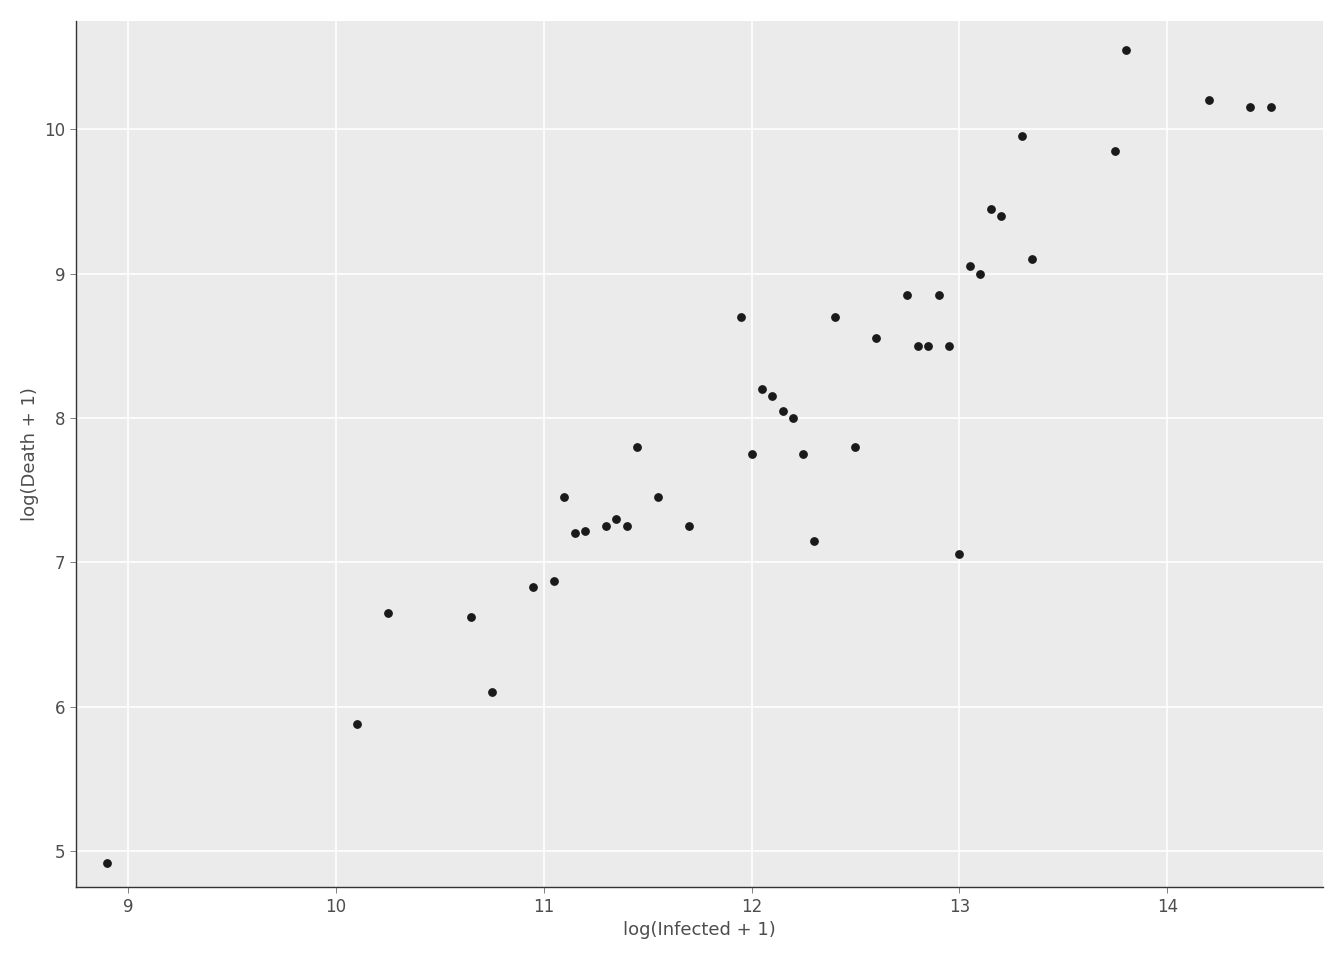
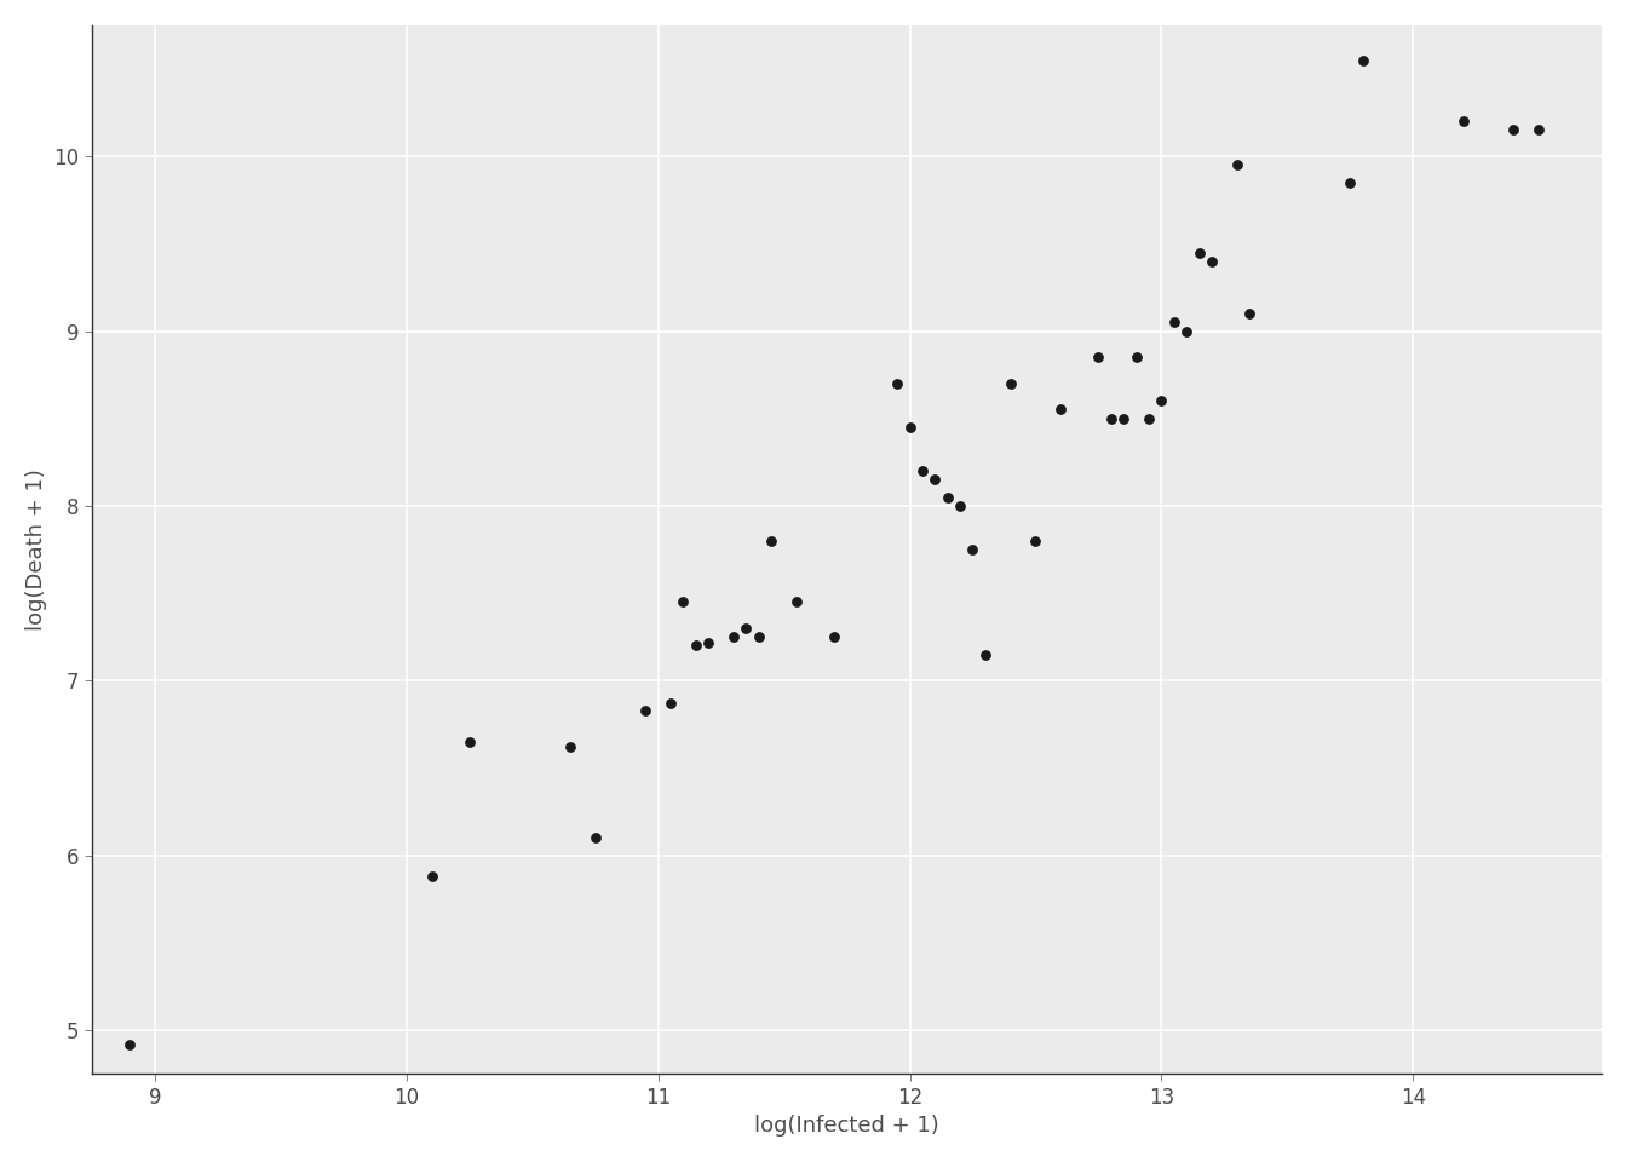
12: 7.75 -> 8.45
13: 7.06 -> 8.60
